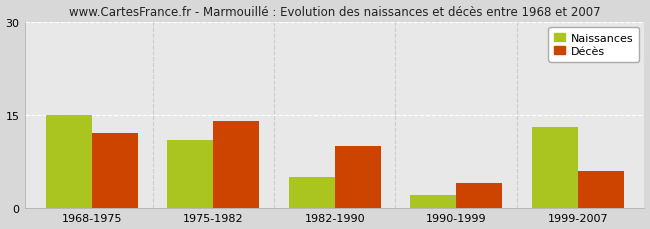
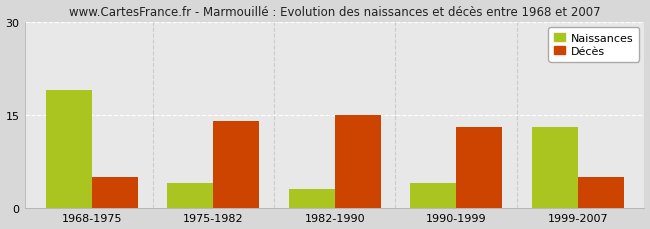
Naissances/1968-1975: 15 -> 19
Décès/1968-1975: 12 -> 5
Naissances/1975-1982: 11 -> 4
Naissances/1982-1990: 5 -> 3
Décès/1982-1990: 10 -> 15
Naissances/1990-1999: 2 -> 4
Décès/1990-1999: 4 -> 13
Décès/1999-2007: 6 -> 5
